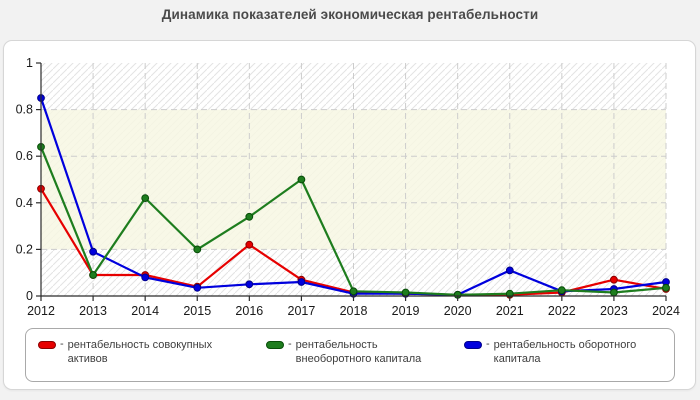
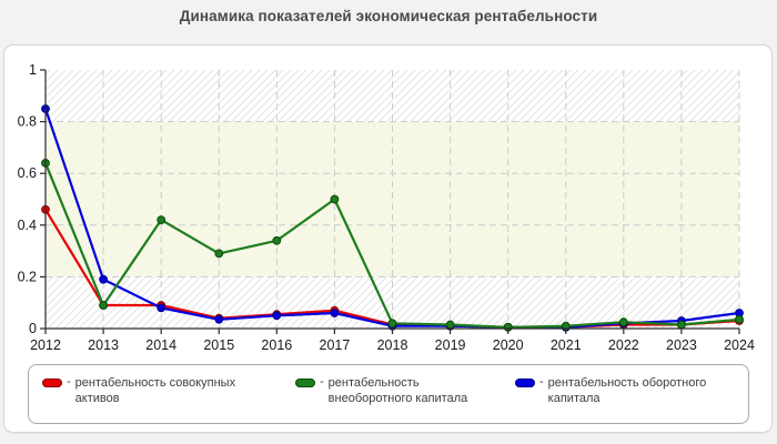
рентабельность внеоборотного капитала/2015: 0.20 -> 0.29
рентабельность совокупных активов/2016: 0.22 -> 0.06
рентабельность оборотного капитала/2021: 0.11 -> 0.01
рентабельность совокупных активов/2023: 0.07 -> 0.01
